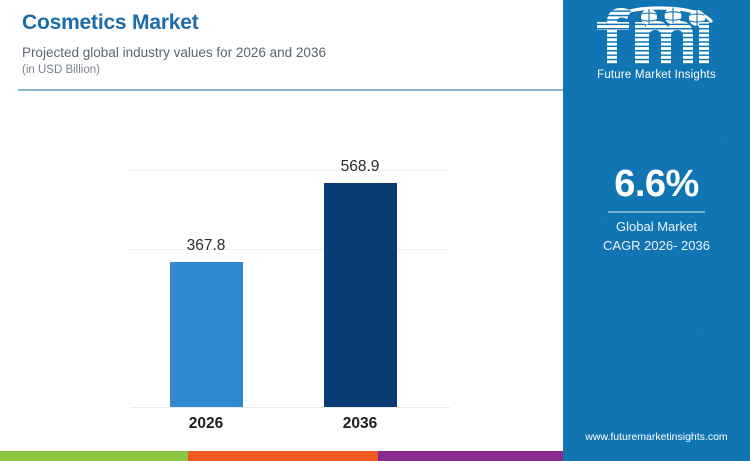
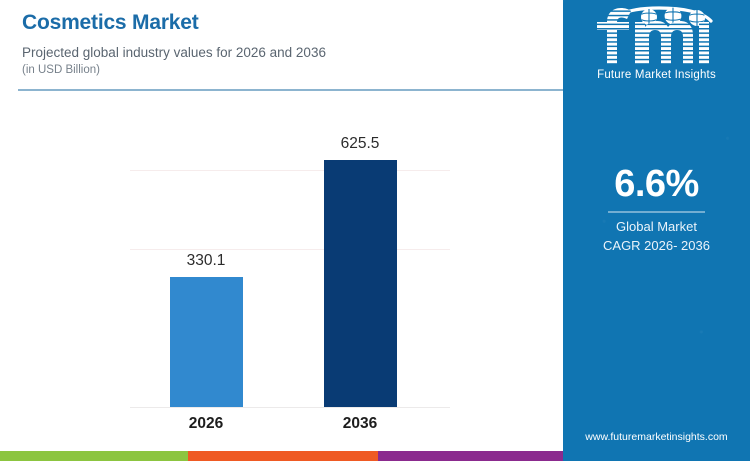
2026: 367.8 -> 330.1
2036: 568.9 -> 625.5
